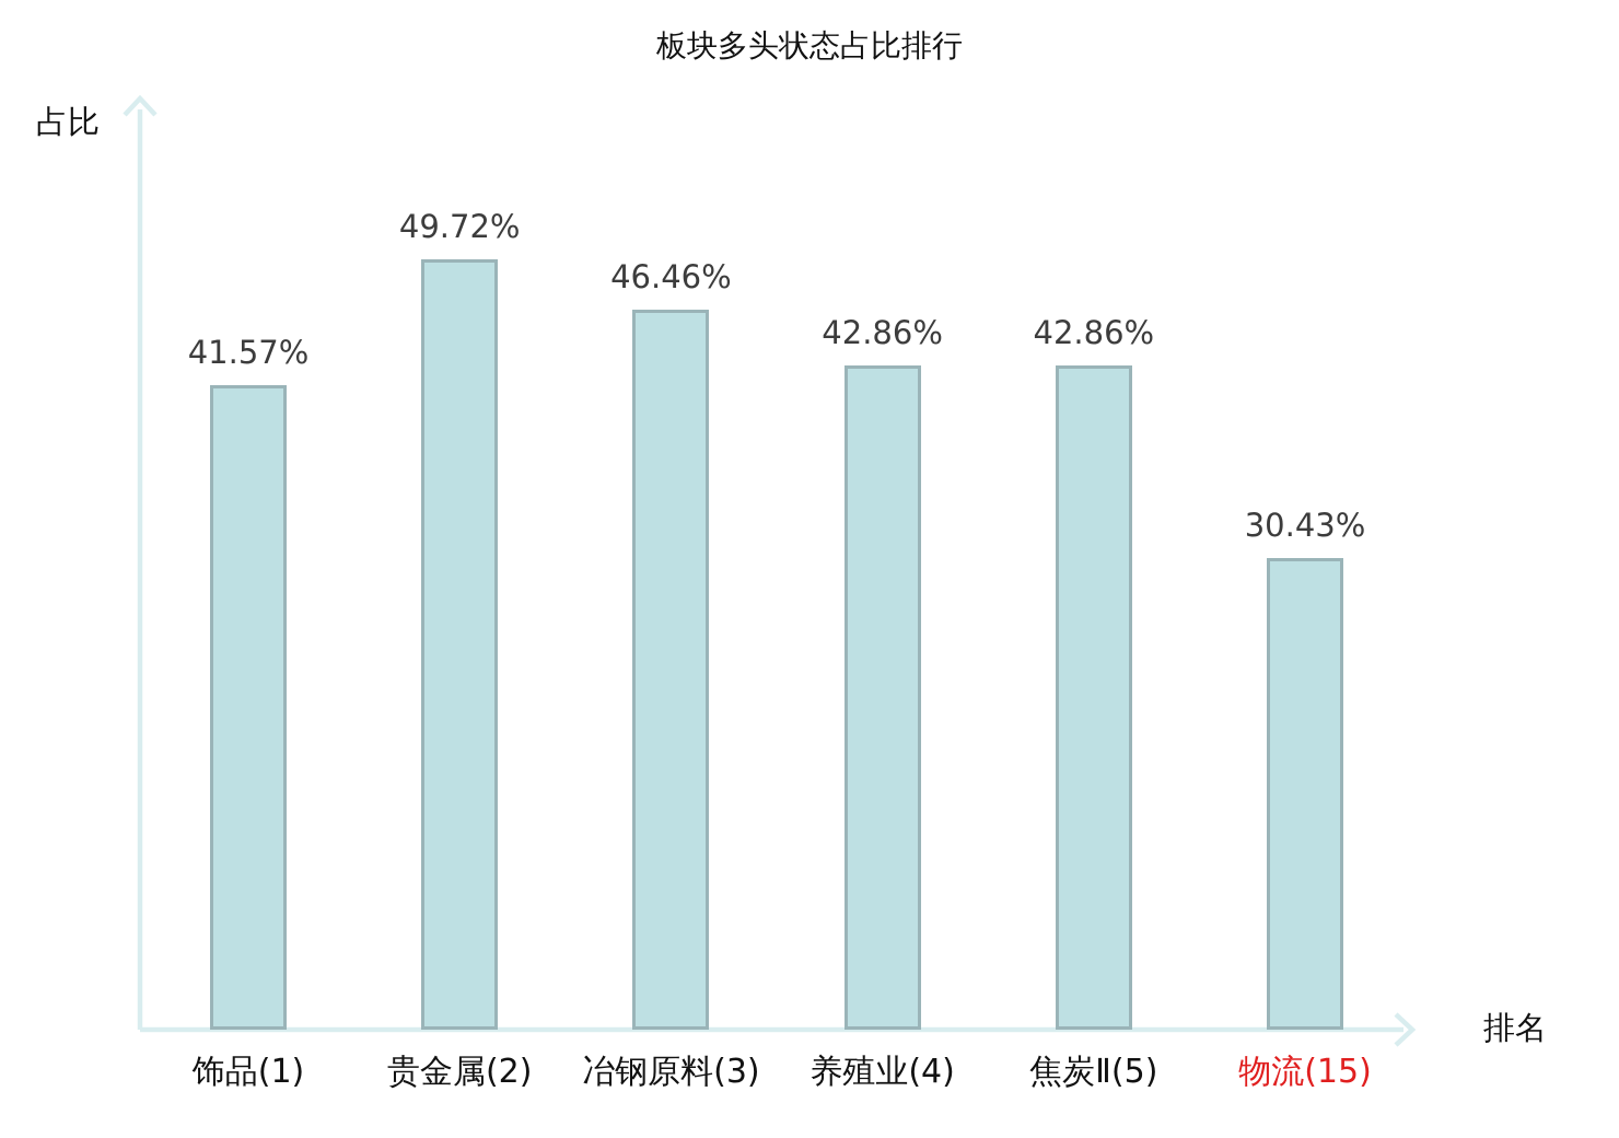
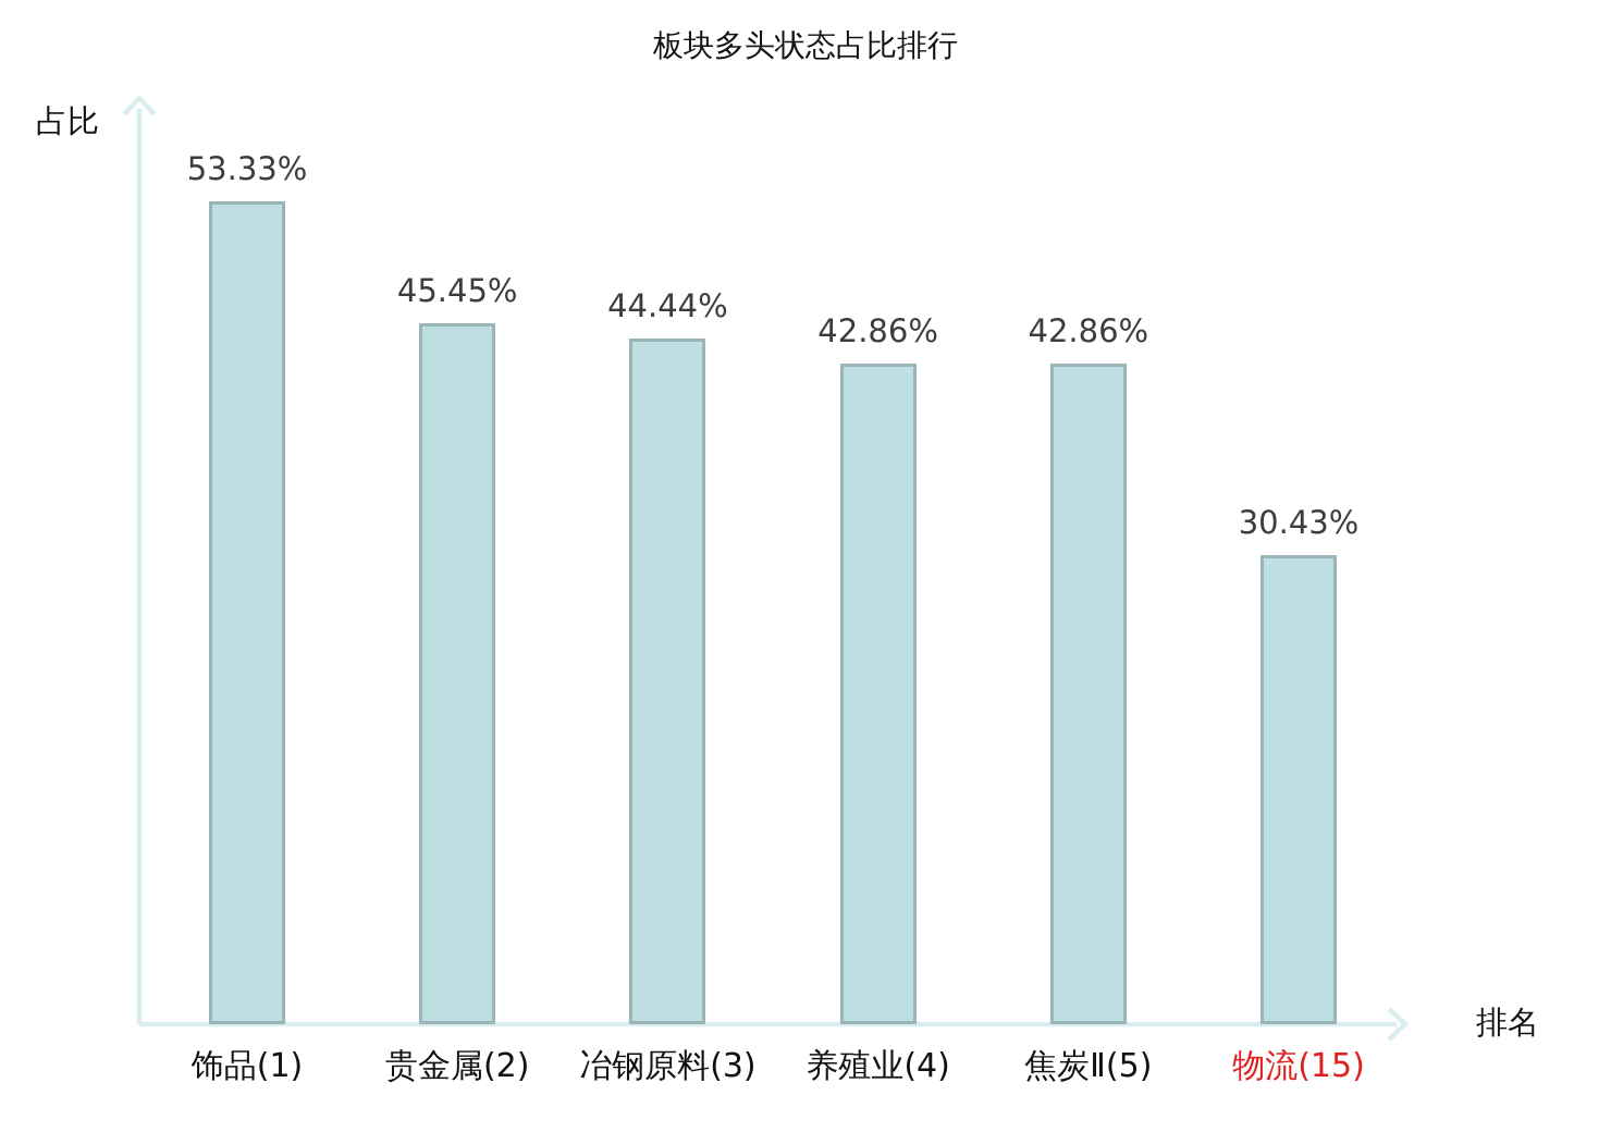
饰品(1): 41.57% -> 53.33%
贵金属(2): 49.72% -> 45.45%
冶钢原料(3): 46.46% -> 44.44%
